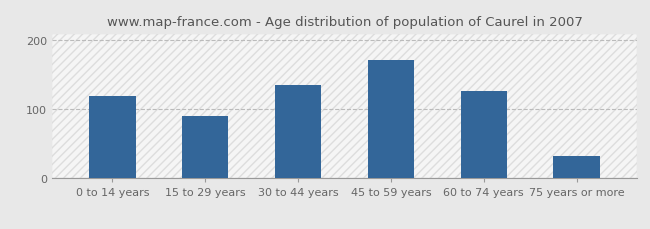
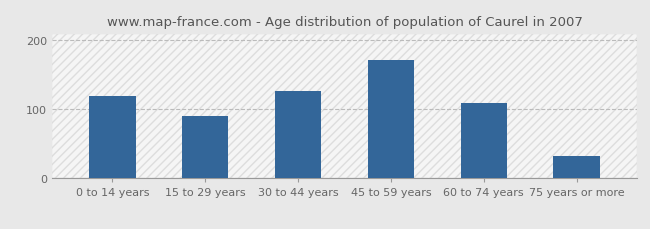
30 to 44 years: 136 -> 127
60 to 74 years: 126 -> 110
